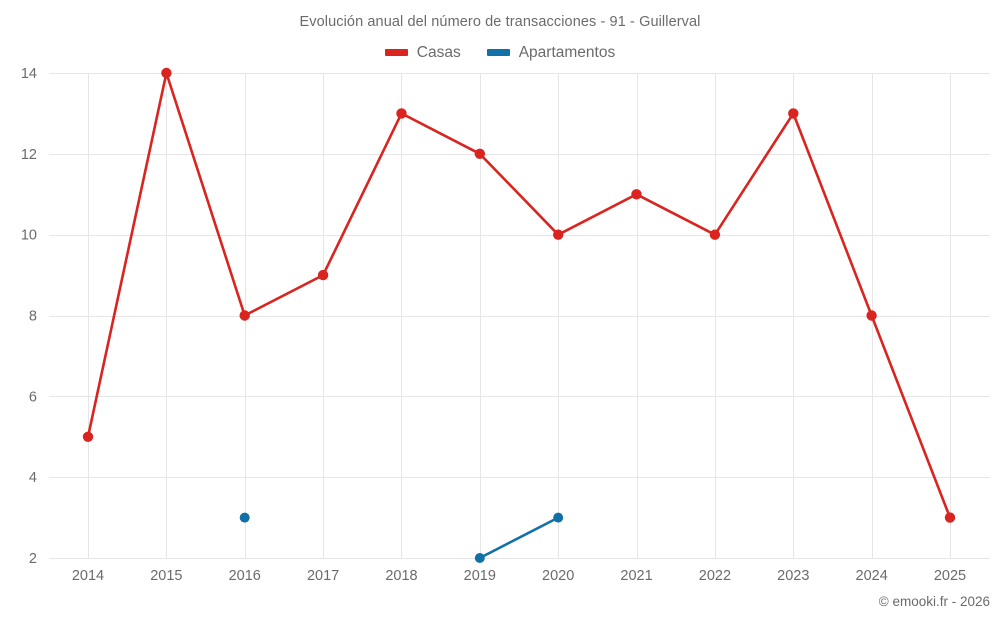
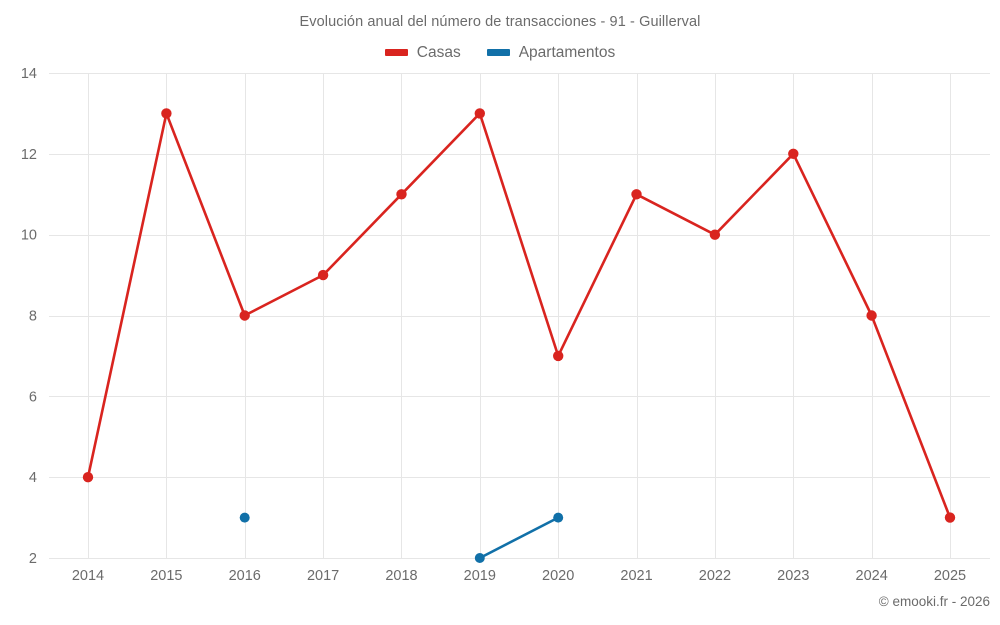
Casas/2014: 5 -> 4
Casas/2015: 14 -> 13
Casas/2018: 13 -> 11
Casas/2019: 12 -> 13
Casas/2020: 10 -> 7
Casas/2023: 13 -> 12
